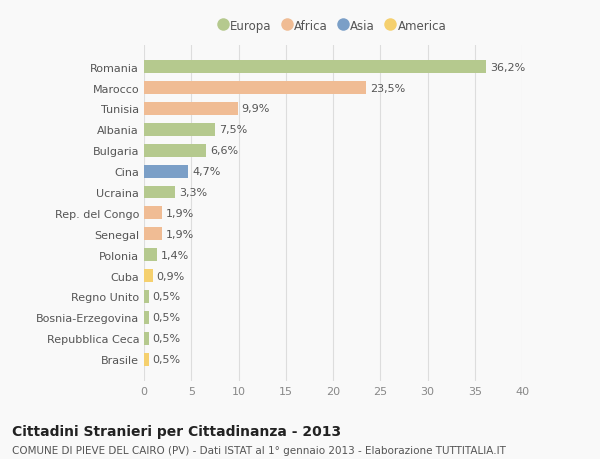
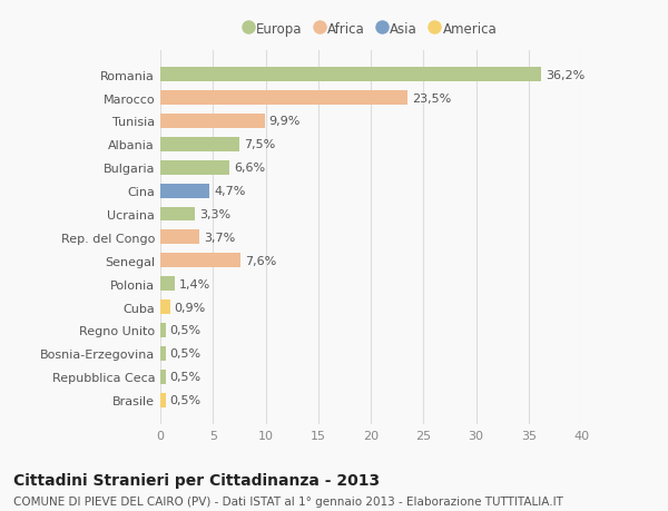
Rep. del Congo: 1,9% -> 3,7%
Senegal: 1,9% -> 7,6%
